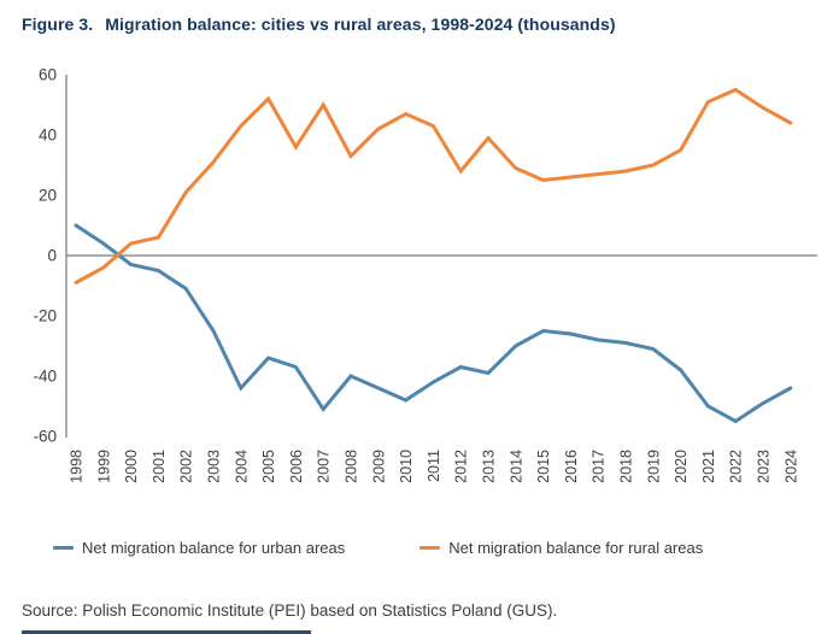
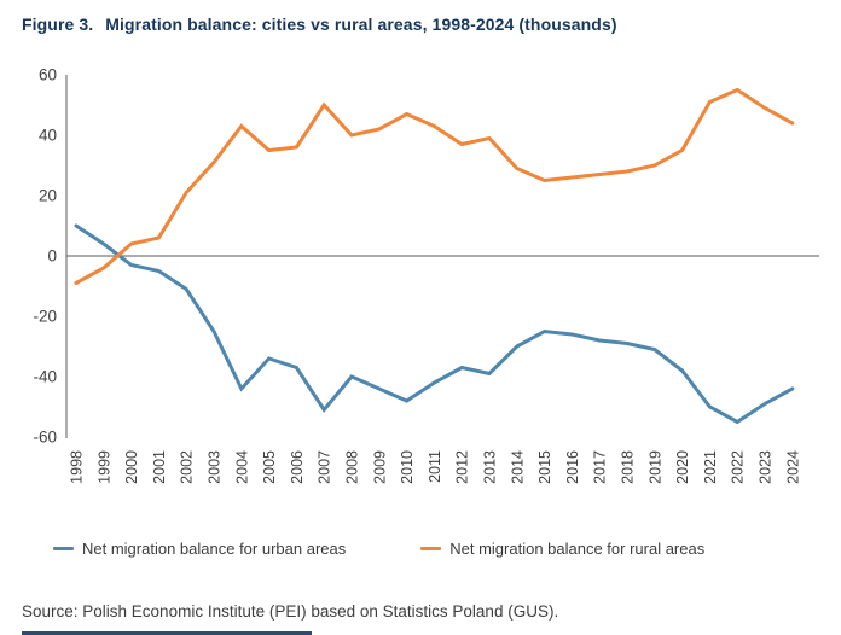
Net migration balance for rural areas/2005: 52 -> 35
Net migration balance for rural areas/2008: 33 -> 40
Net migration balance for rural areas/2012: 28 -> 37
